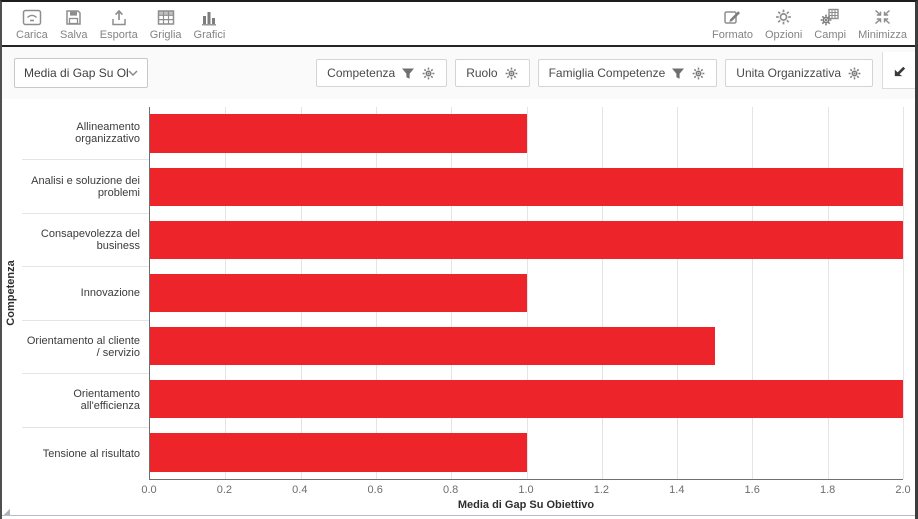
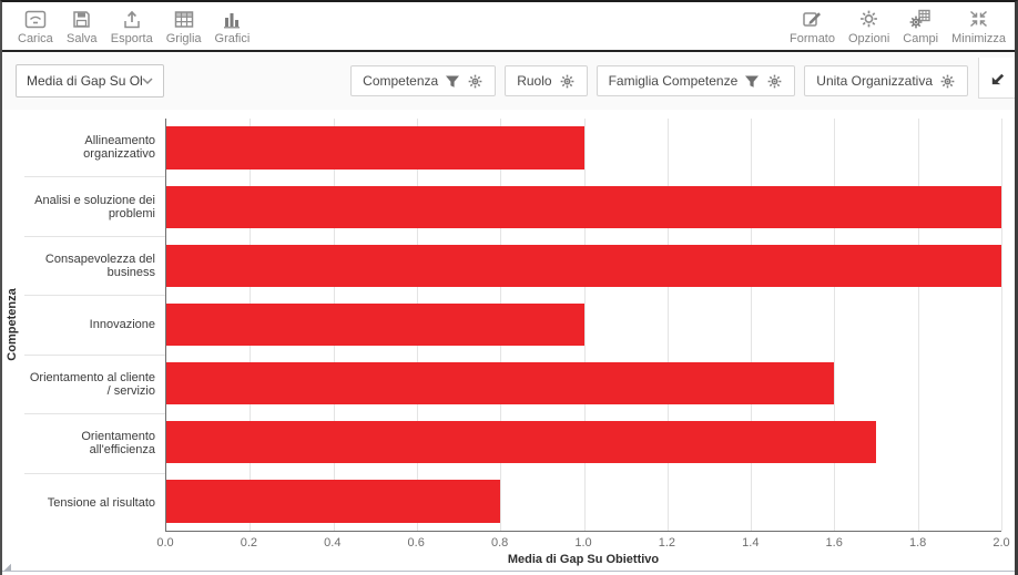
Orientamento al cliente / servizio: 1.5 -> 1.6
Orientamento all'efficienza: 2.0 -> 1.7
Tensione al risultato: 1.0 -> 0.8
